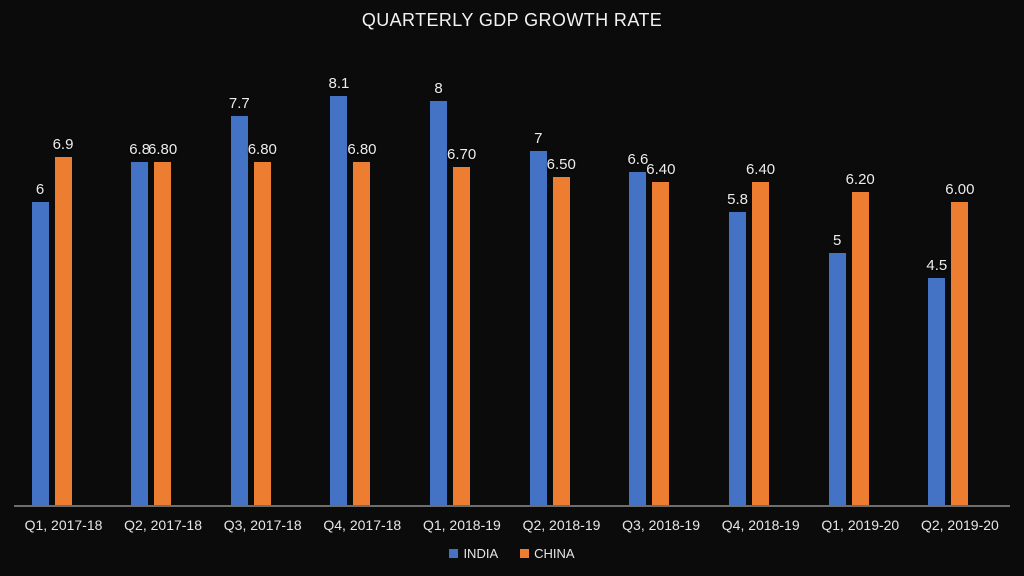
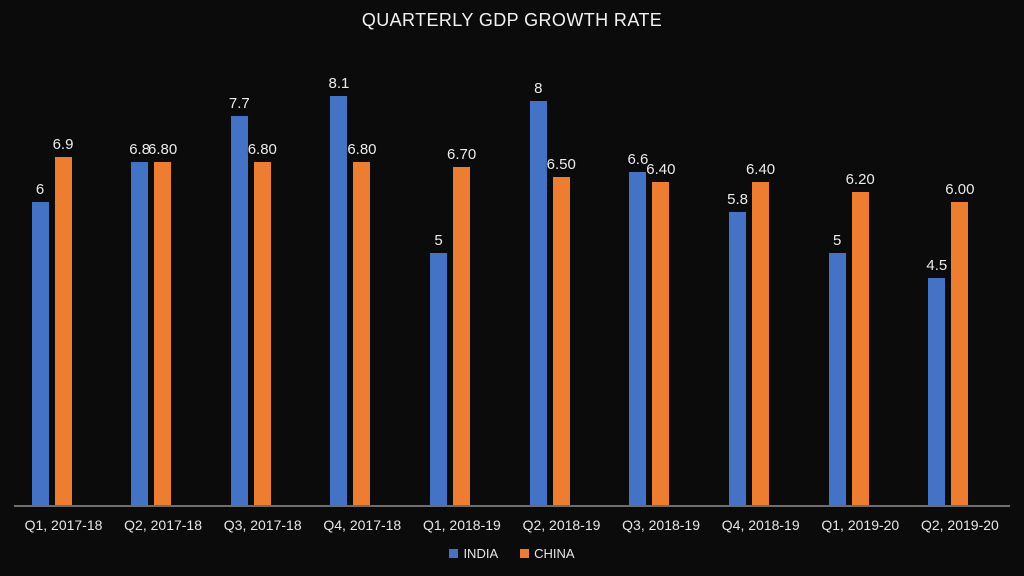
INDIA/Q1, 2018-19: 8 -> 5
INDIA/Q2, 2018-19: 7 -> 8
